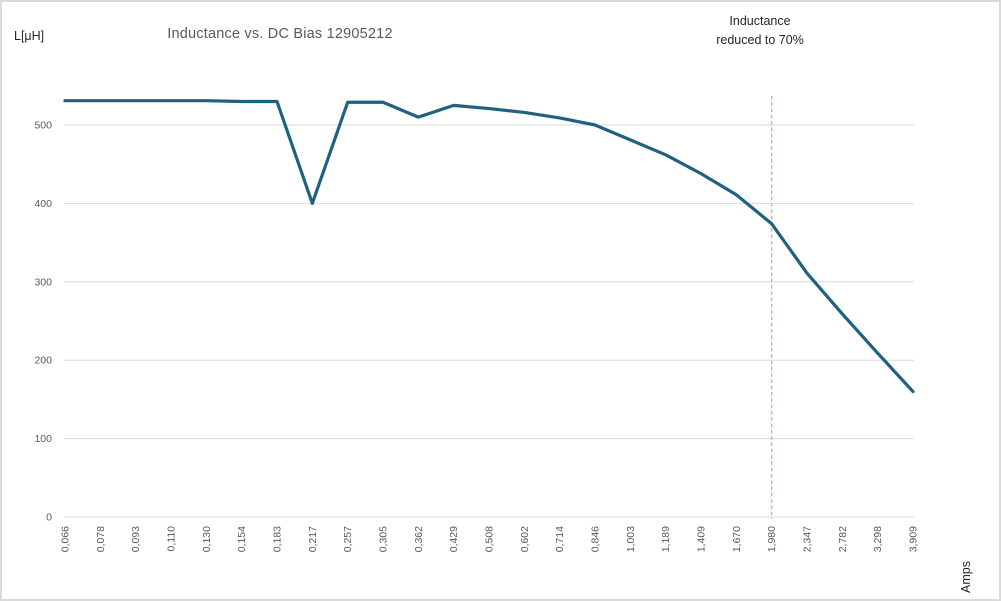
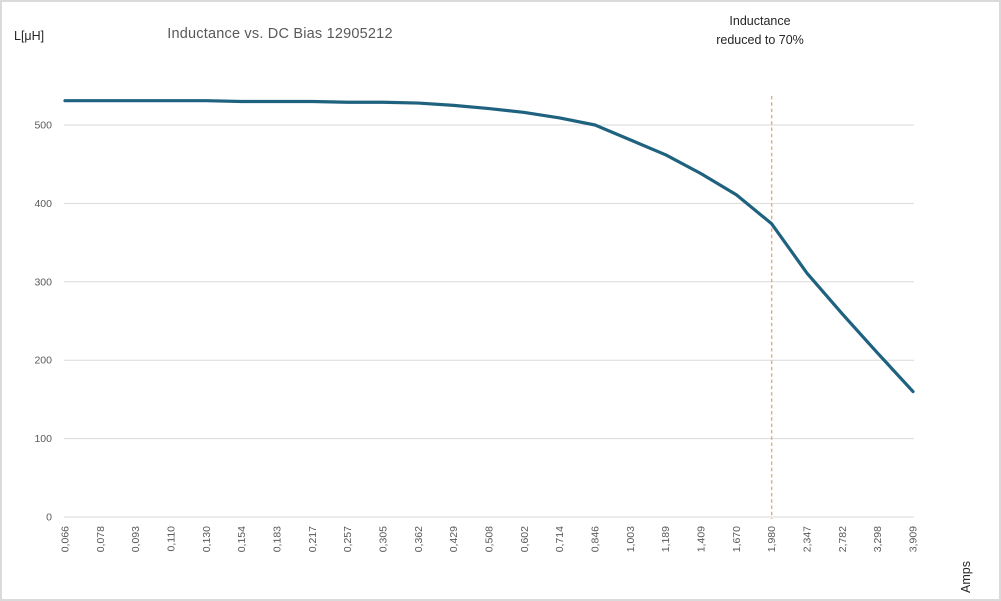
0,217: 400 -> 530
0,362: 510 -> 530
